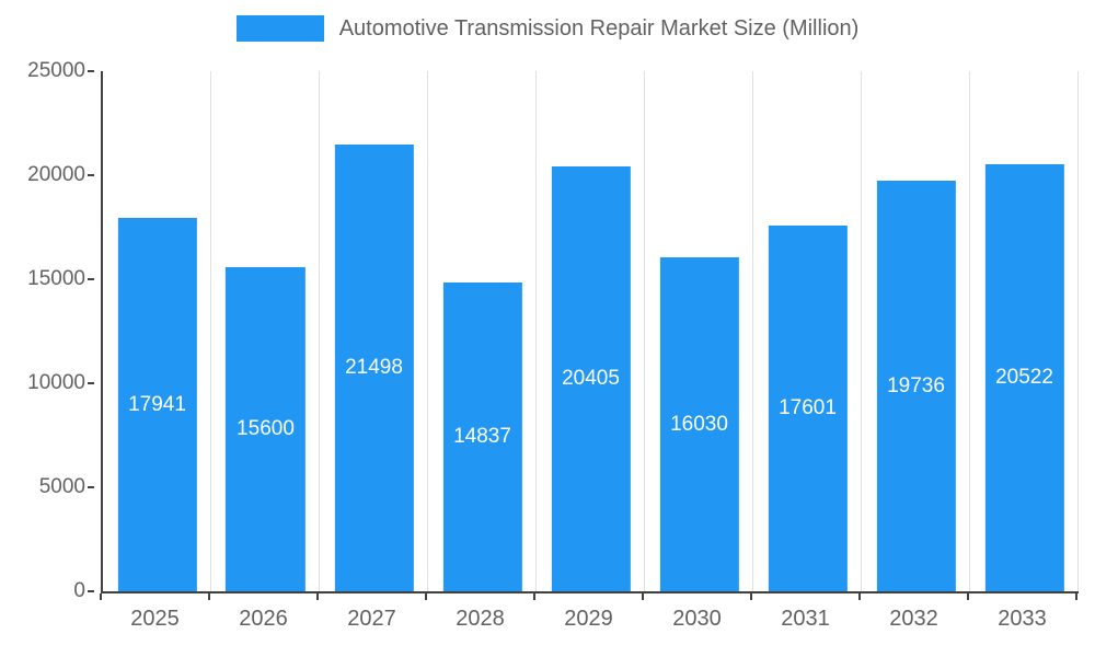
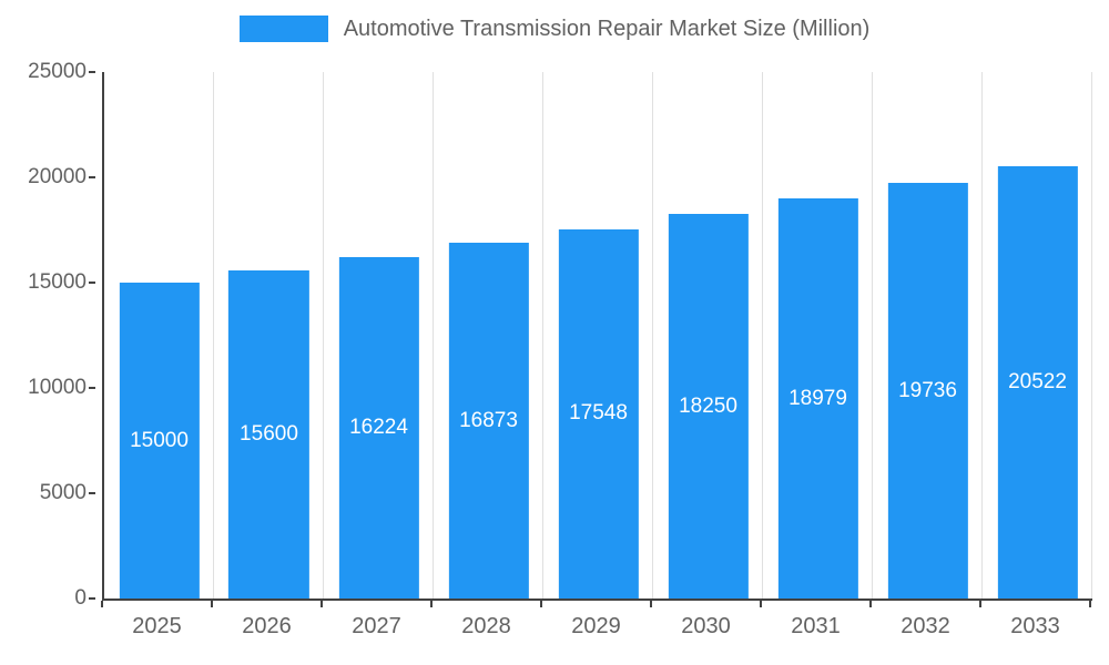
2025: 17941 -> 15000
2027: 21498 -> 16224
2028: 14837 -> 16873
2029: 20405 -> 17548
2030: 16030 -> 18250
2031: 17601 -> 18979
